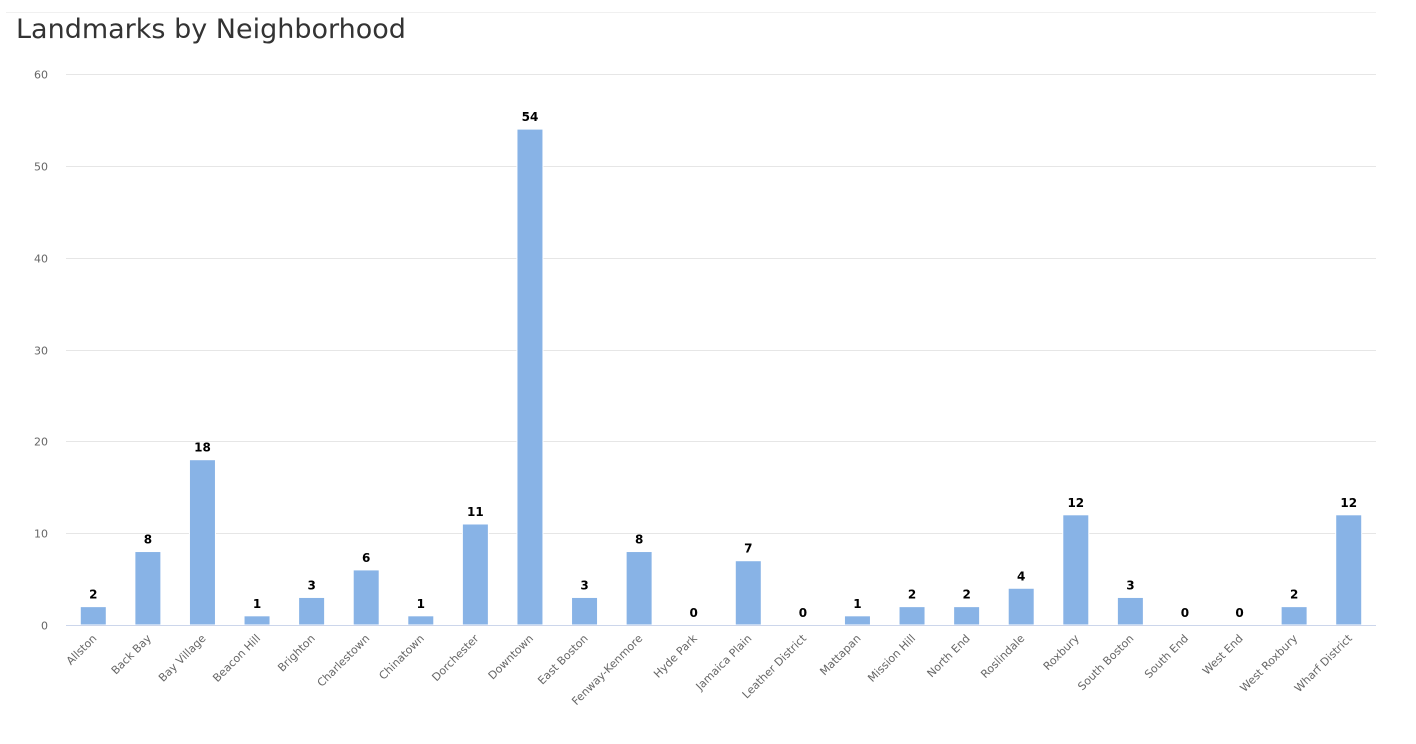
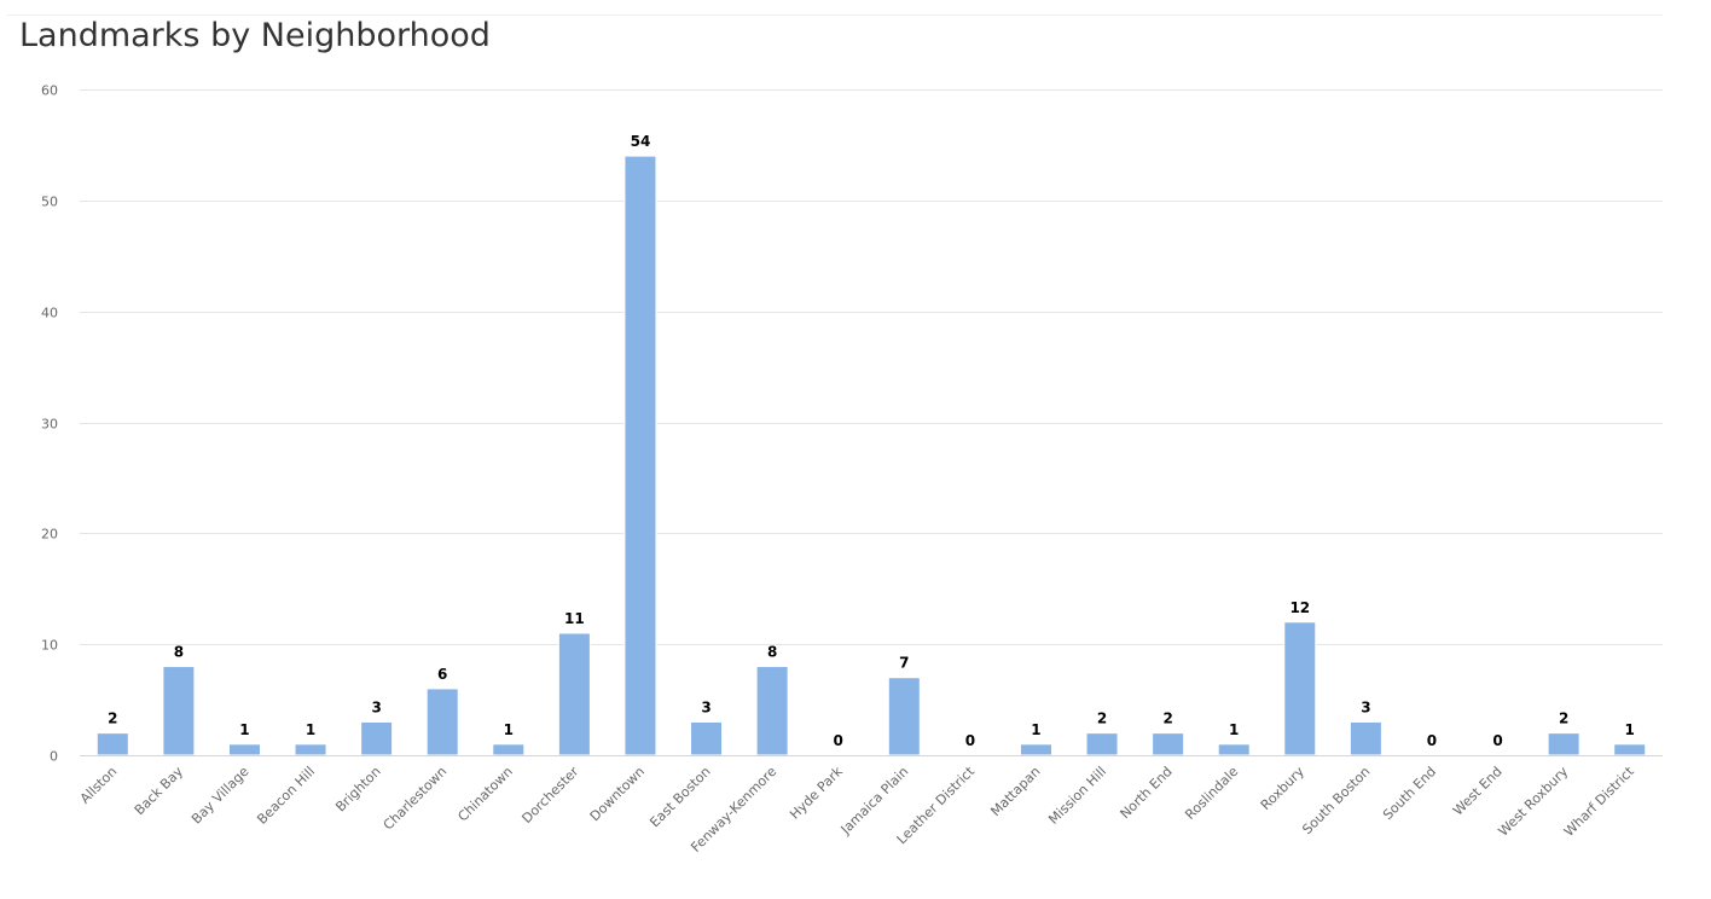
Bay Village: 18 -> 1
Roslindale: 4 -> 1
Wharf District: 12 -> 1
